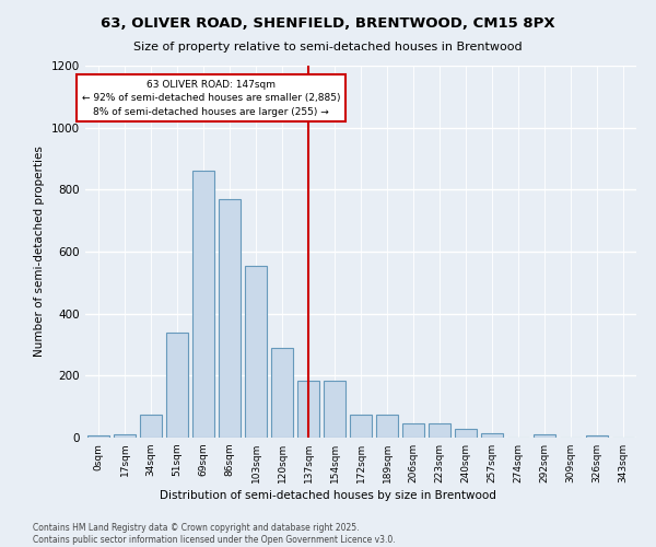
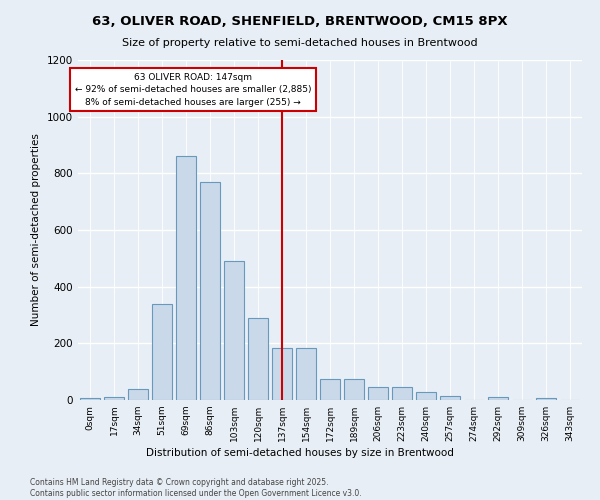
34sqm: 75 -> 38
103sqm: 555 -> 490
